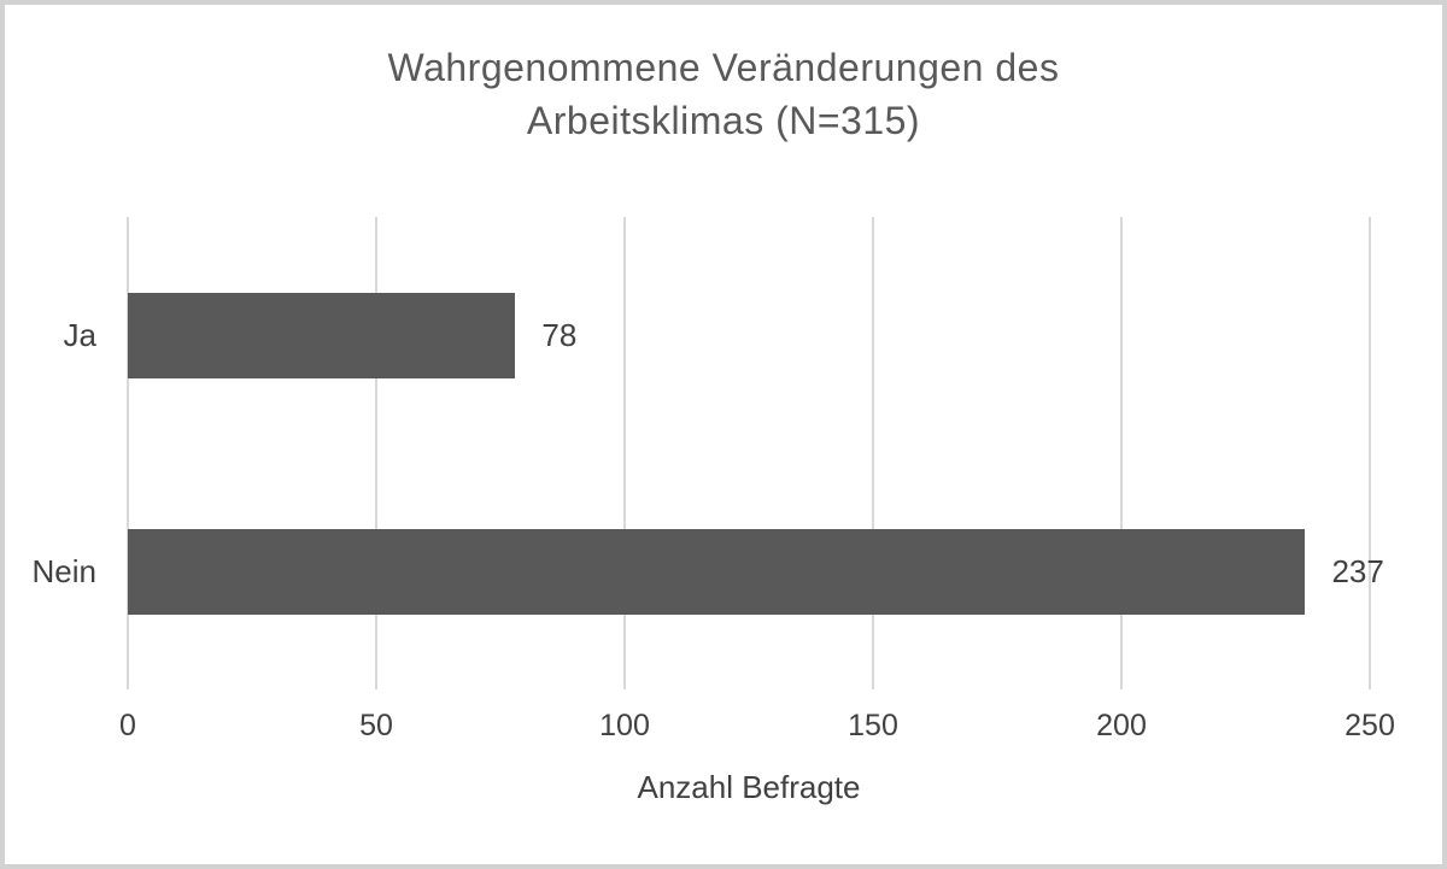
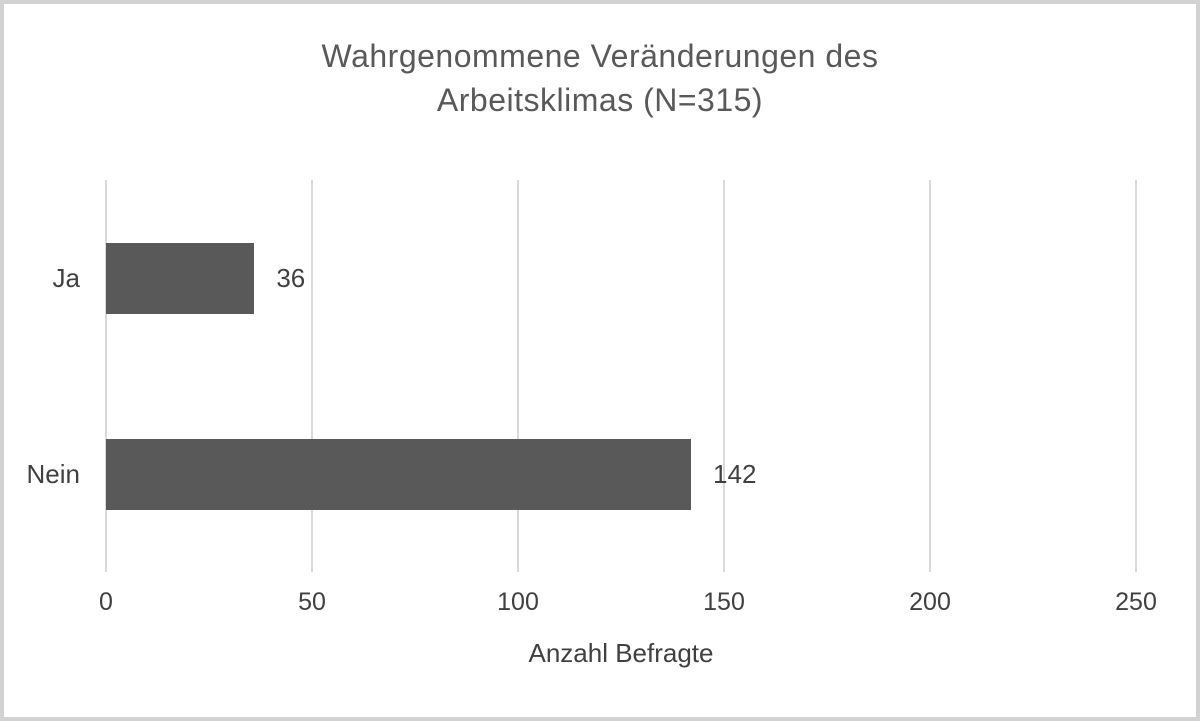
Ja: 78 -> 36
Nein: 237 -> 142
